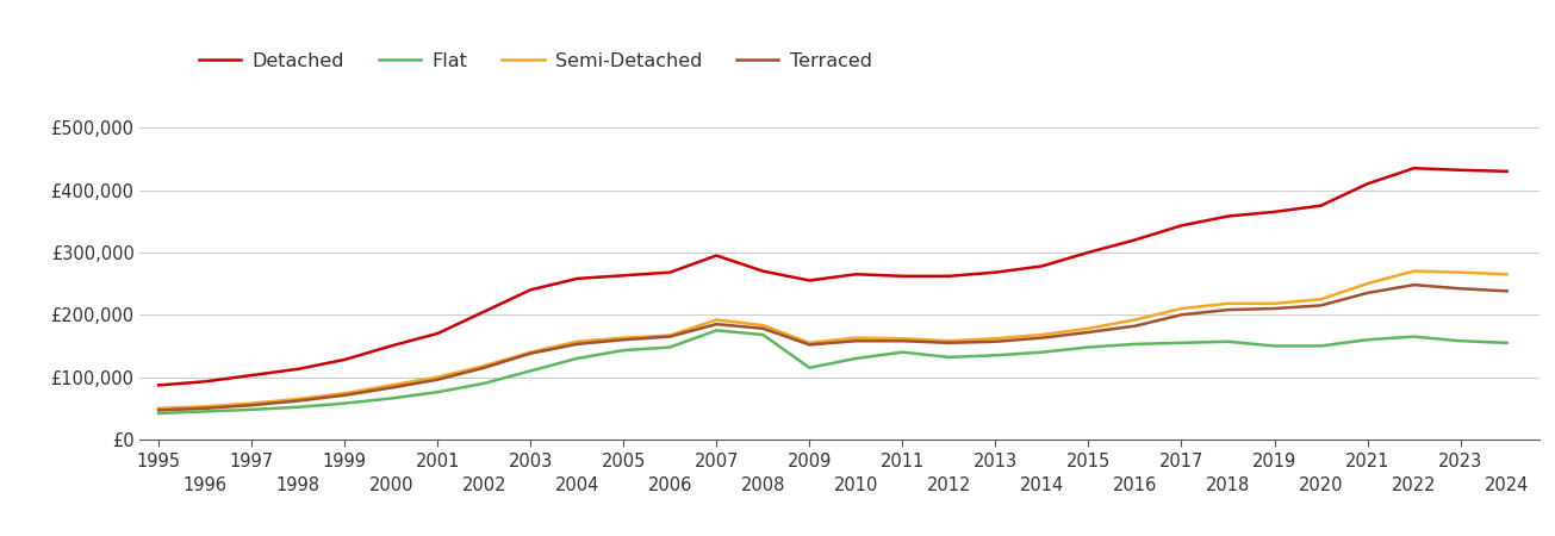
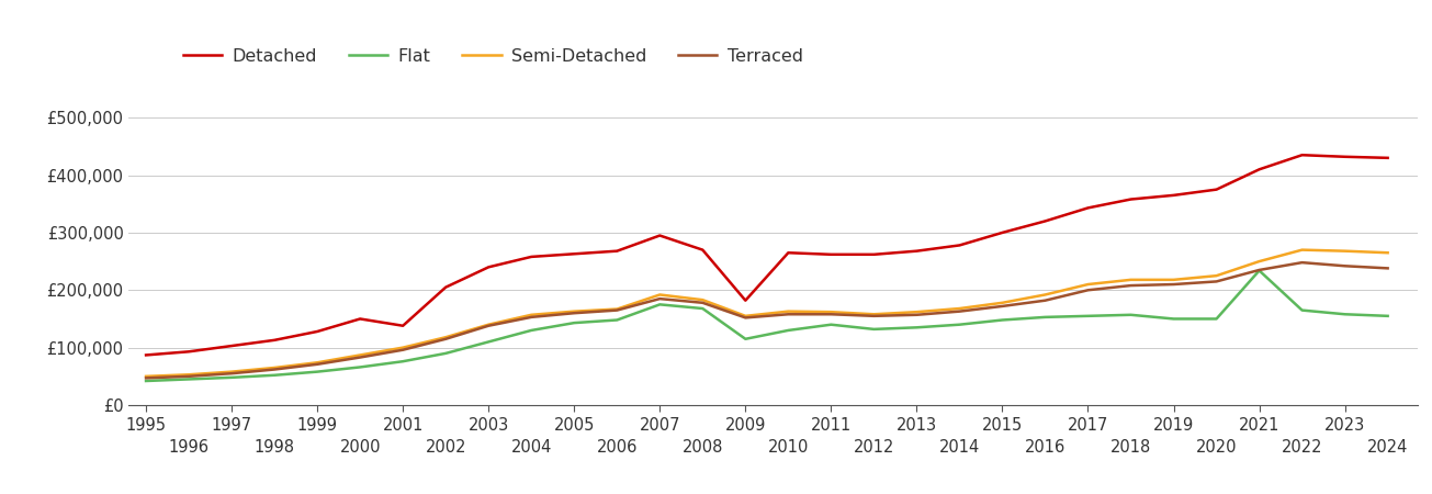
Detached/2001: £170,000 -> £138,000
Detached/2009: £255,000 -> £182,000
Flat/2021: £160,000 -> £234,000
